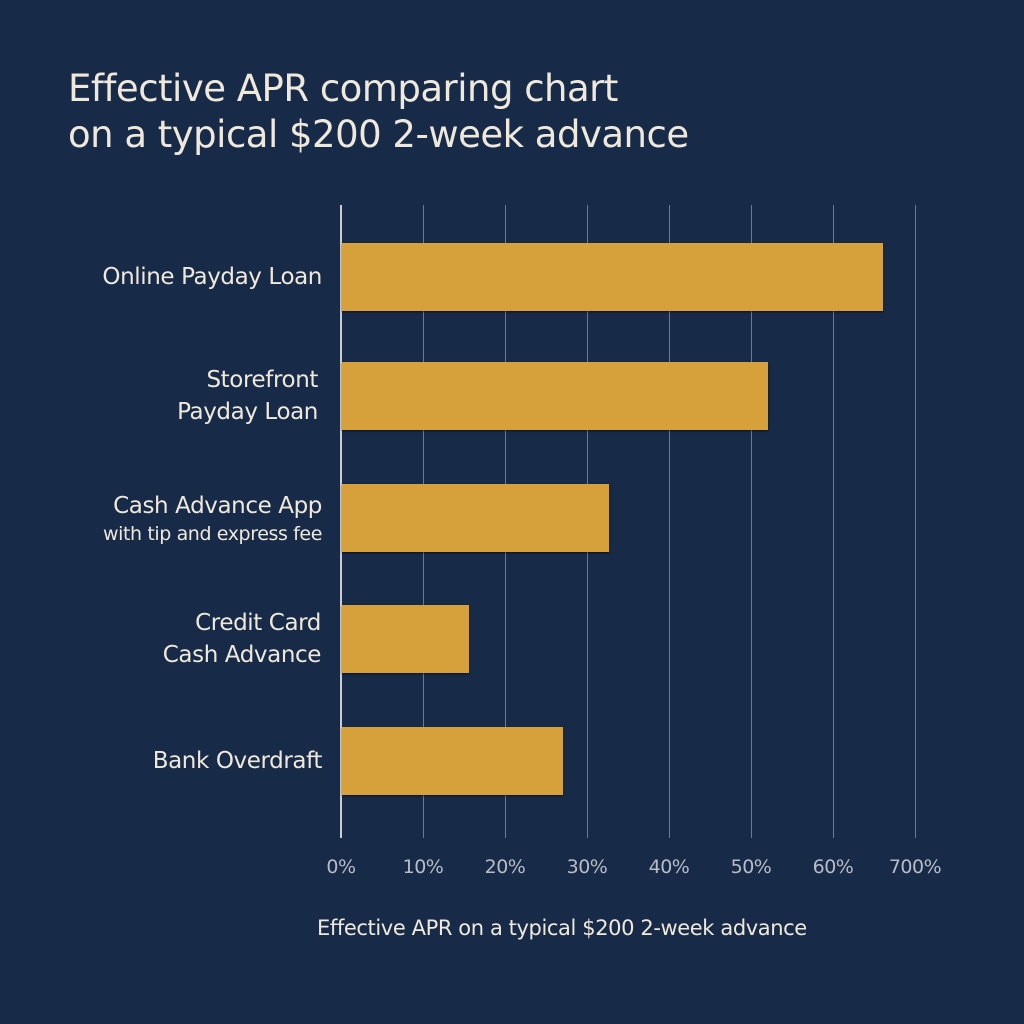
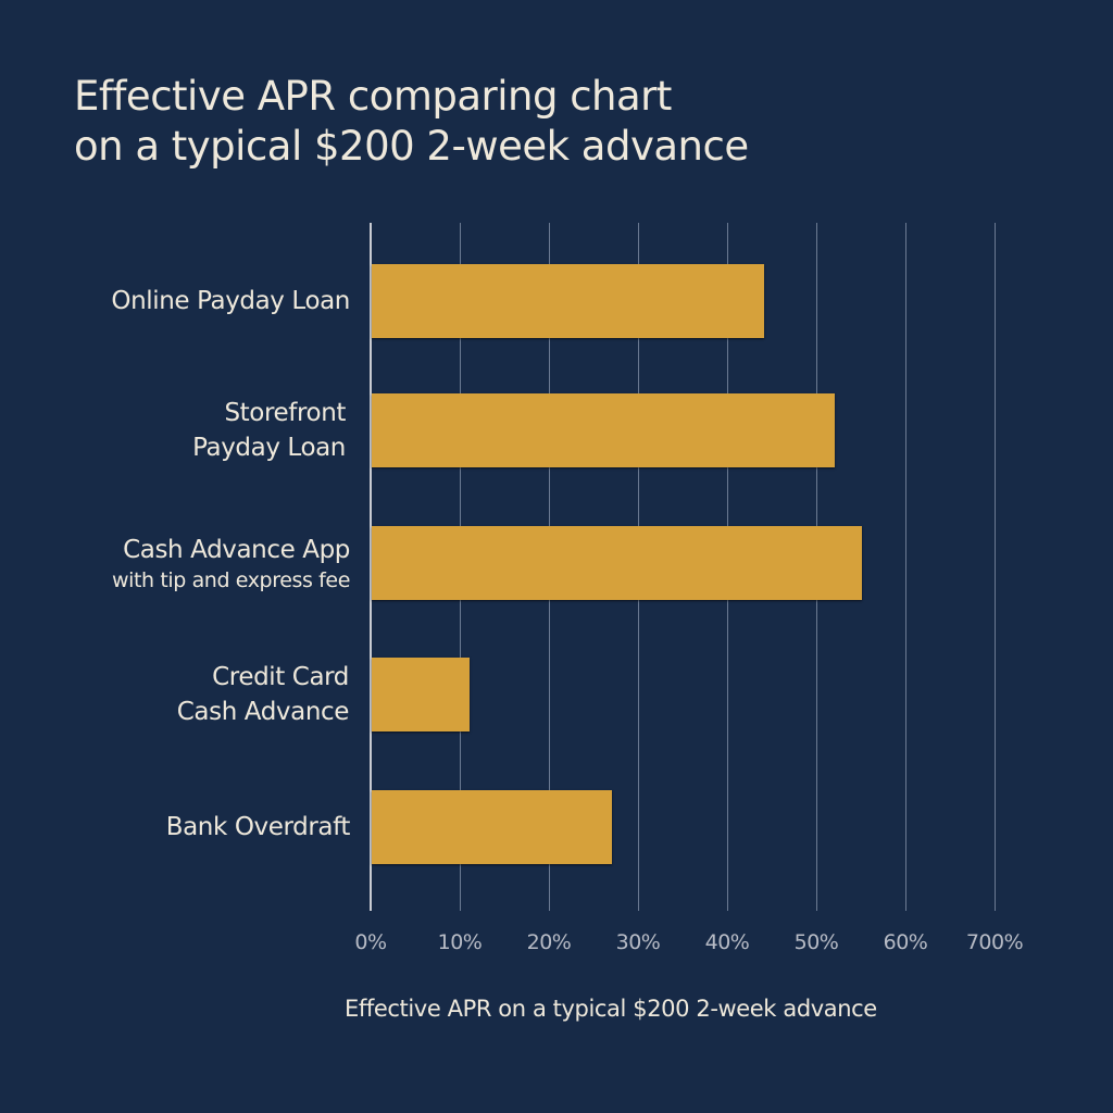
Online Payday Loan: 66% -> 44%
Cash Advance App with tip and express fee: 32% -> 55%
Credit Card Cash Advance: 16% -> 11%
